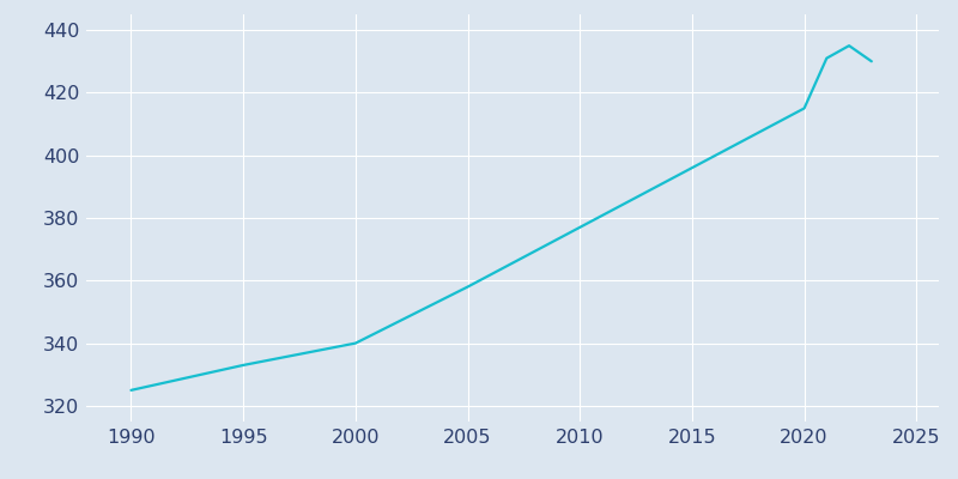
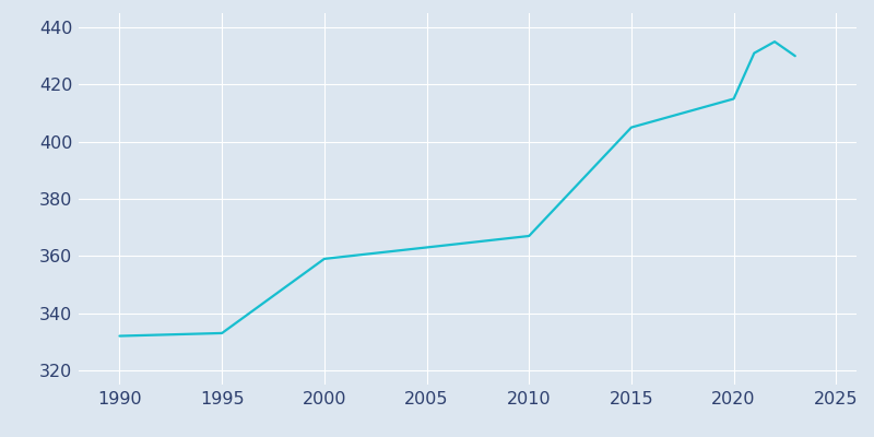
1990: 325 -> 332
2000: 340 -> 359
2005: 358 -> 363
2010: 377 -> 367
2015: 396 -> 405
